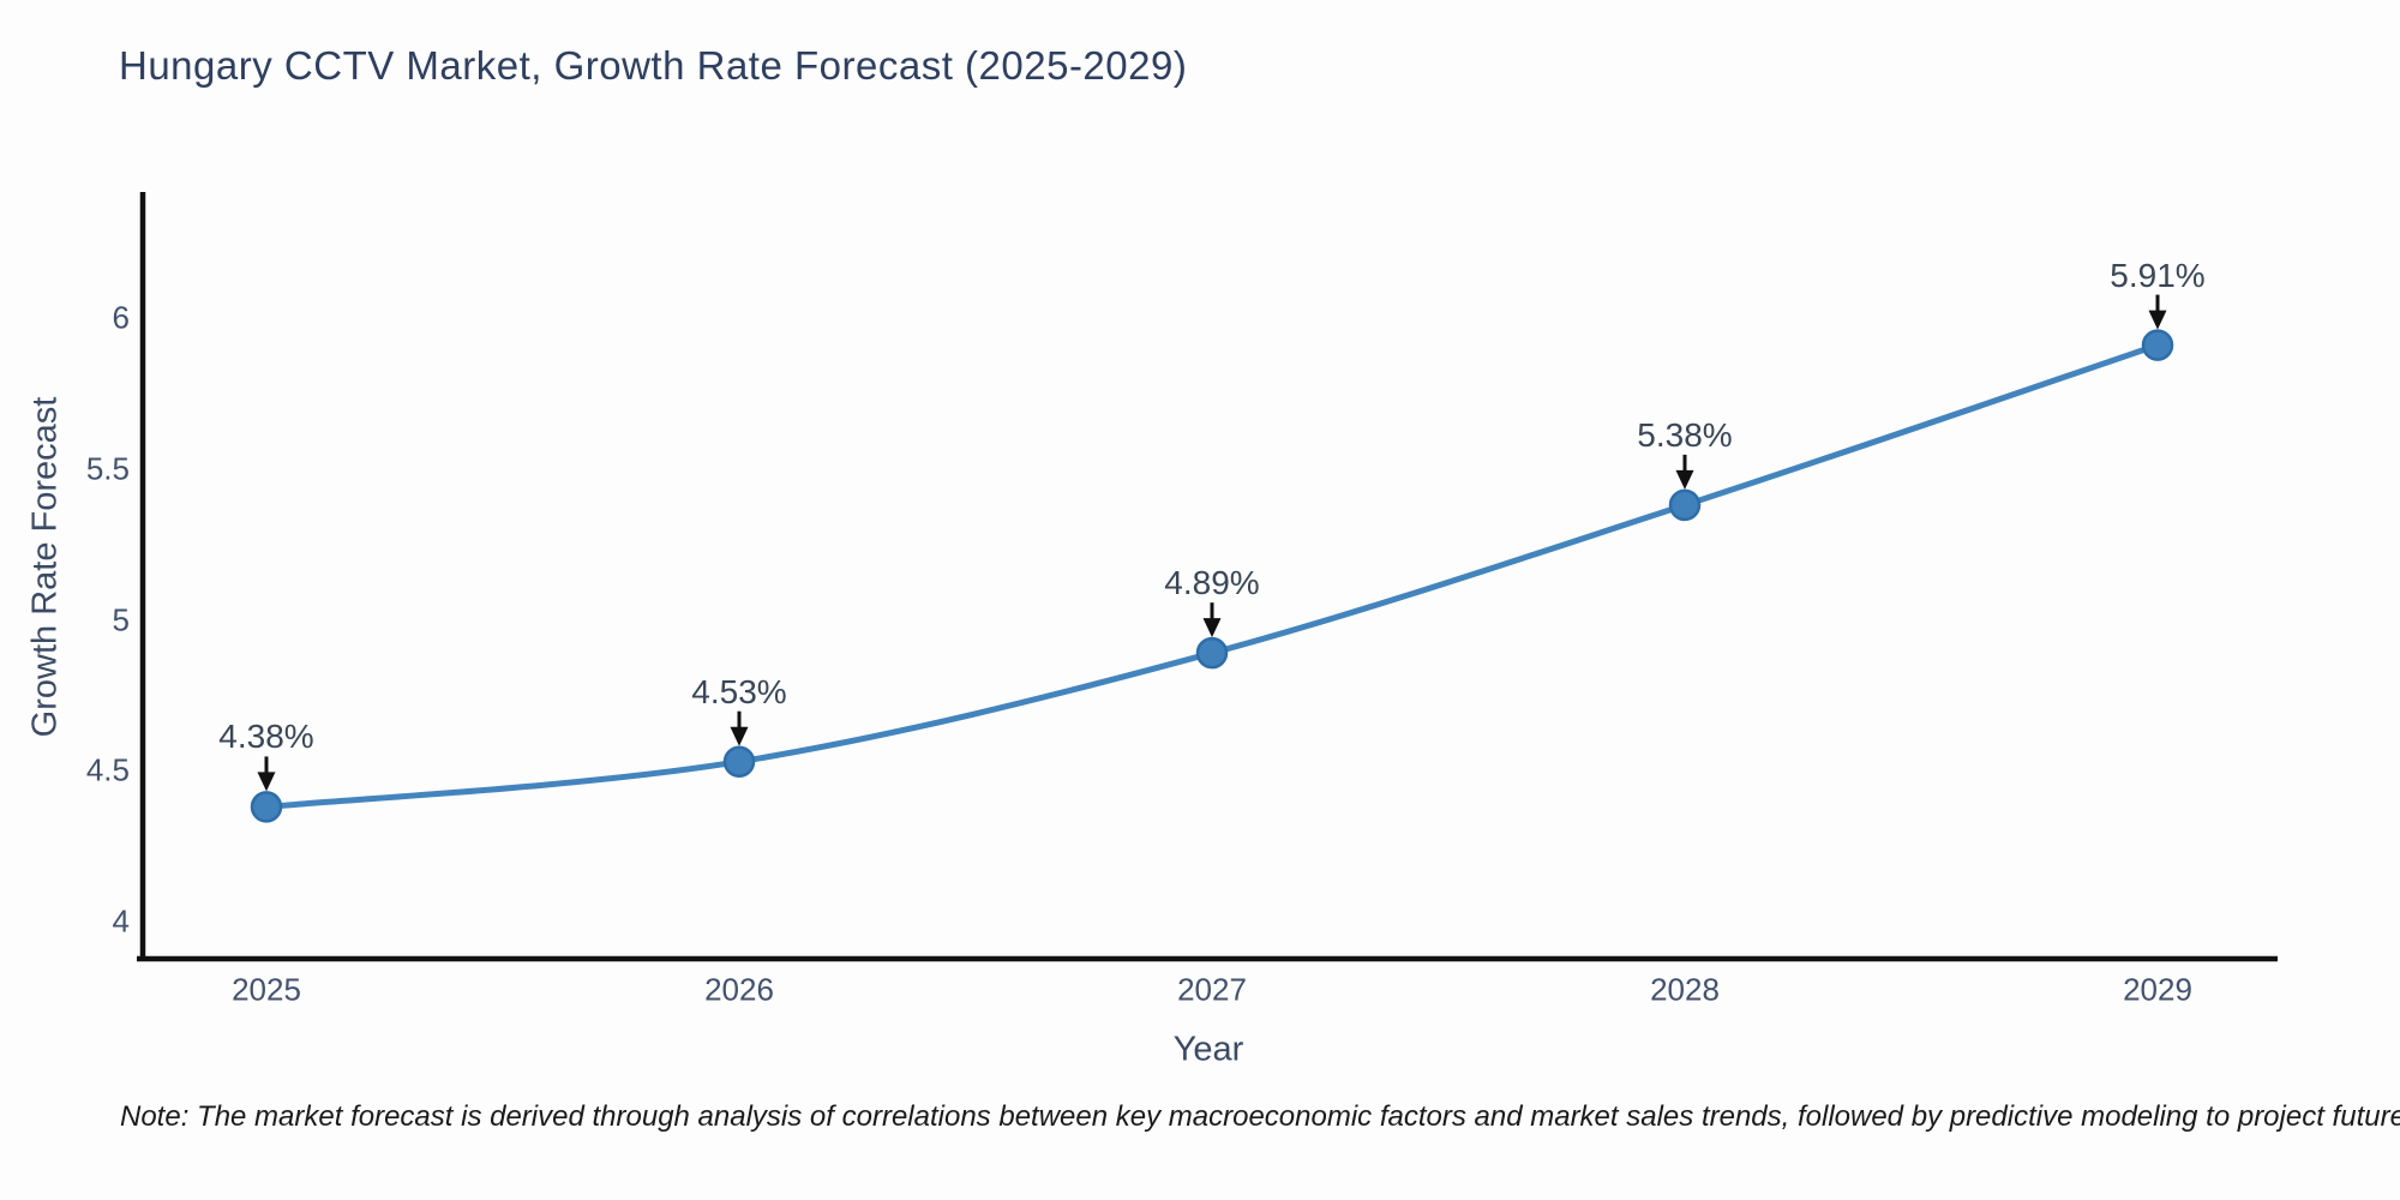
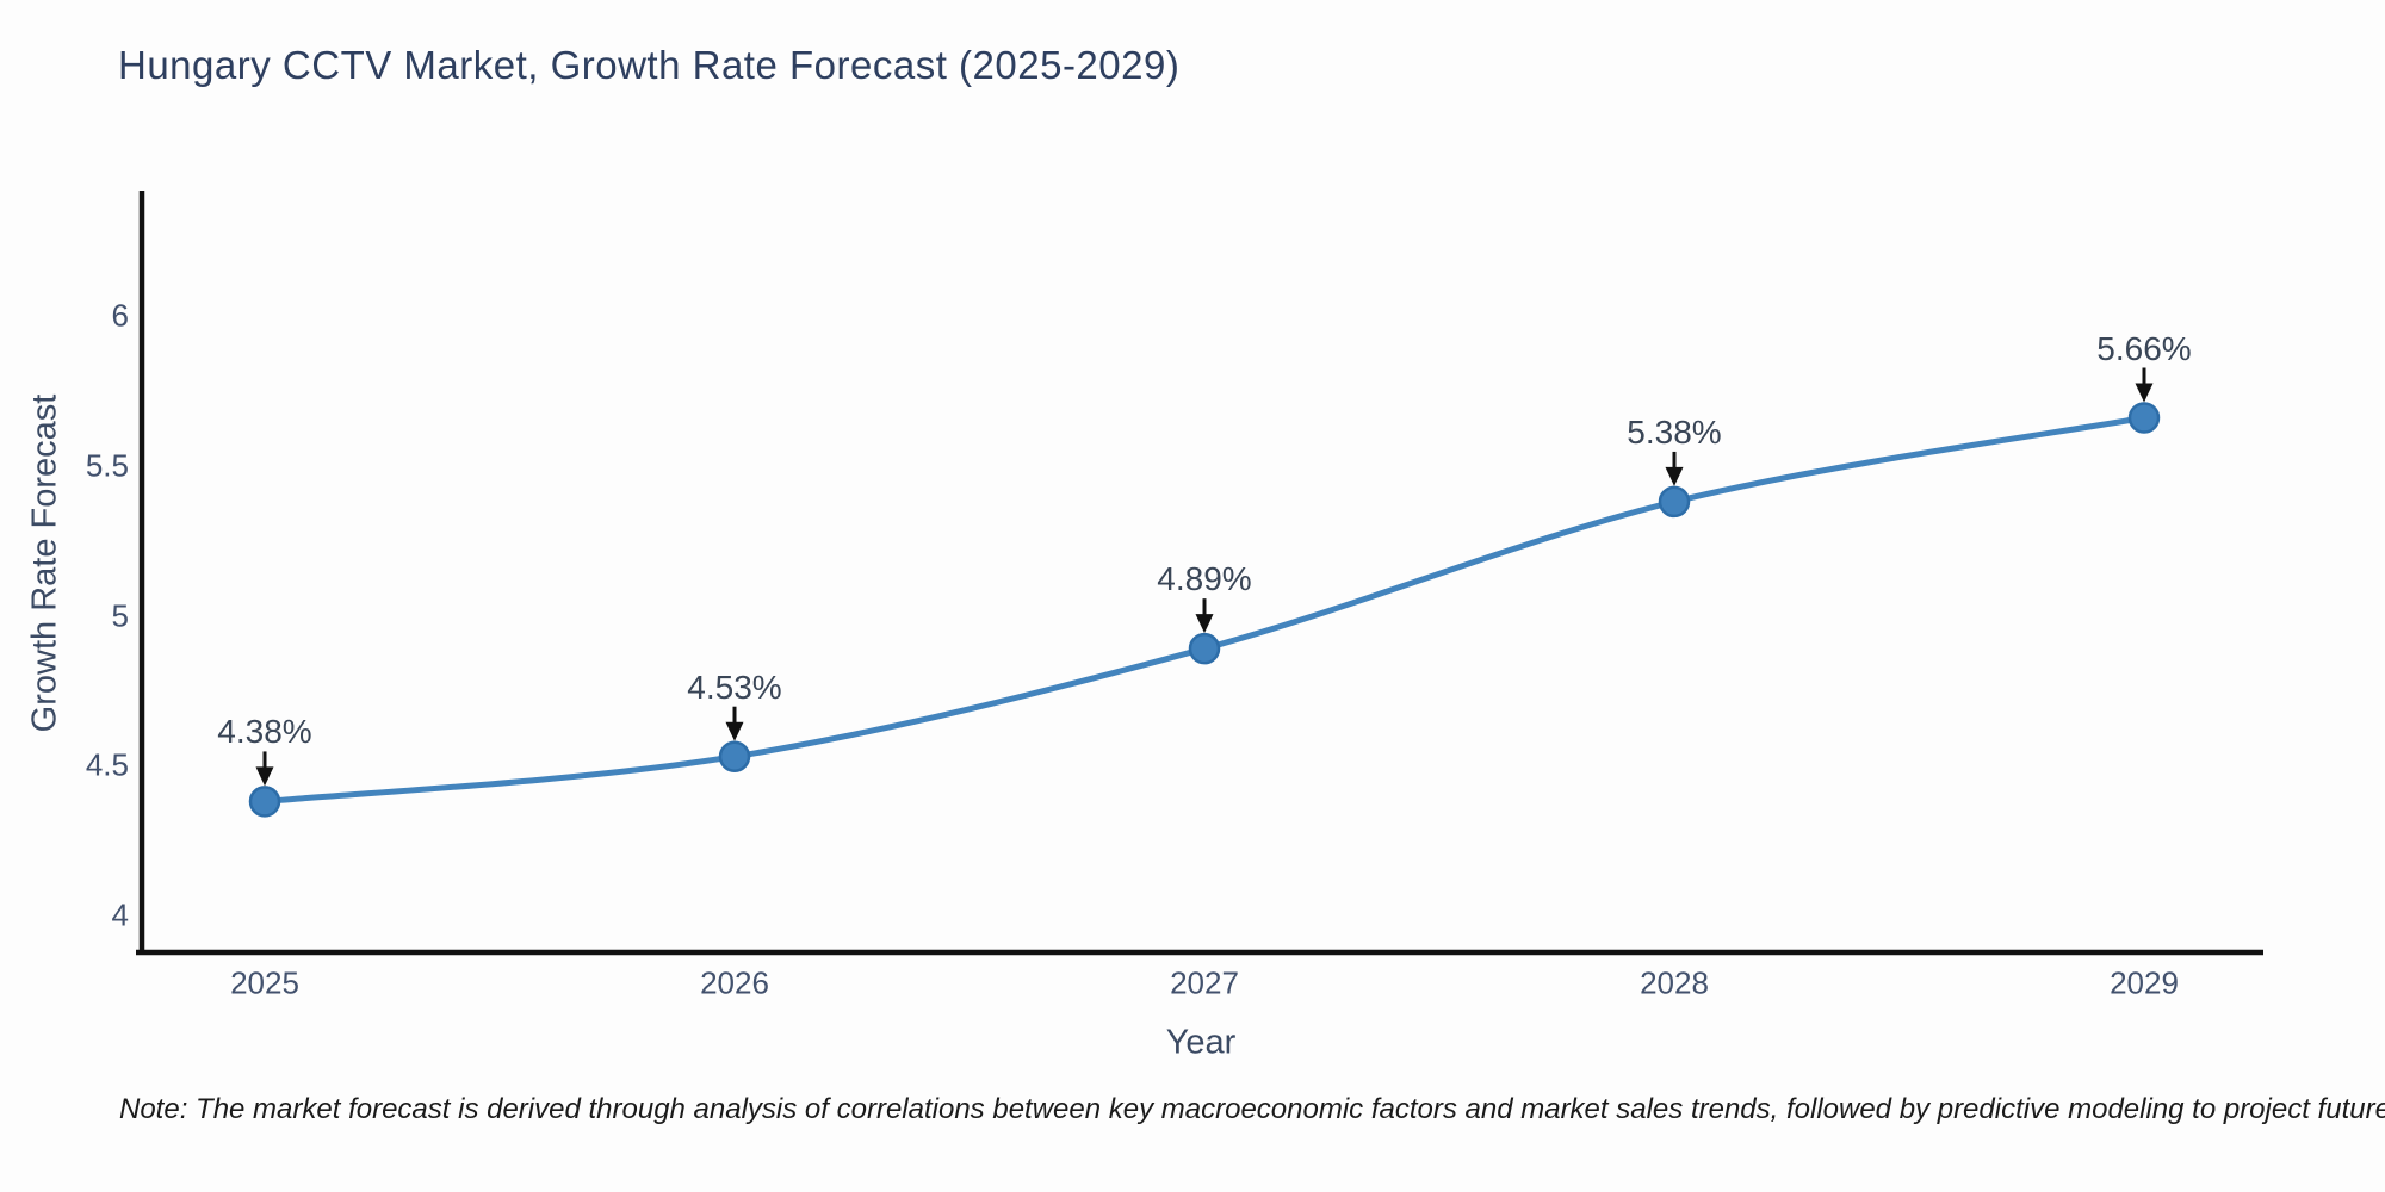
2029: 5.91% -> 5.66%
